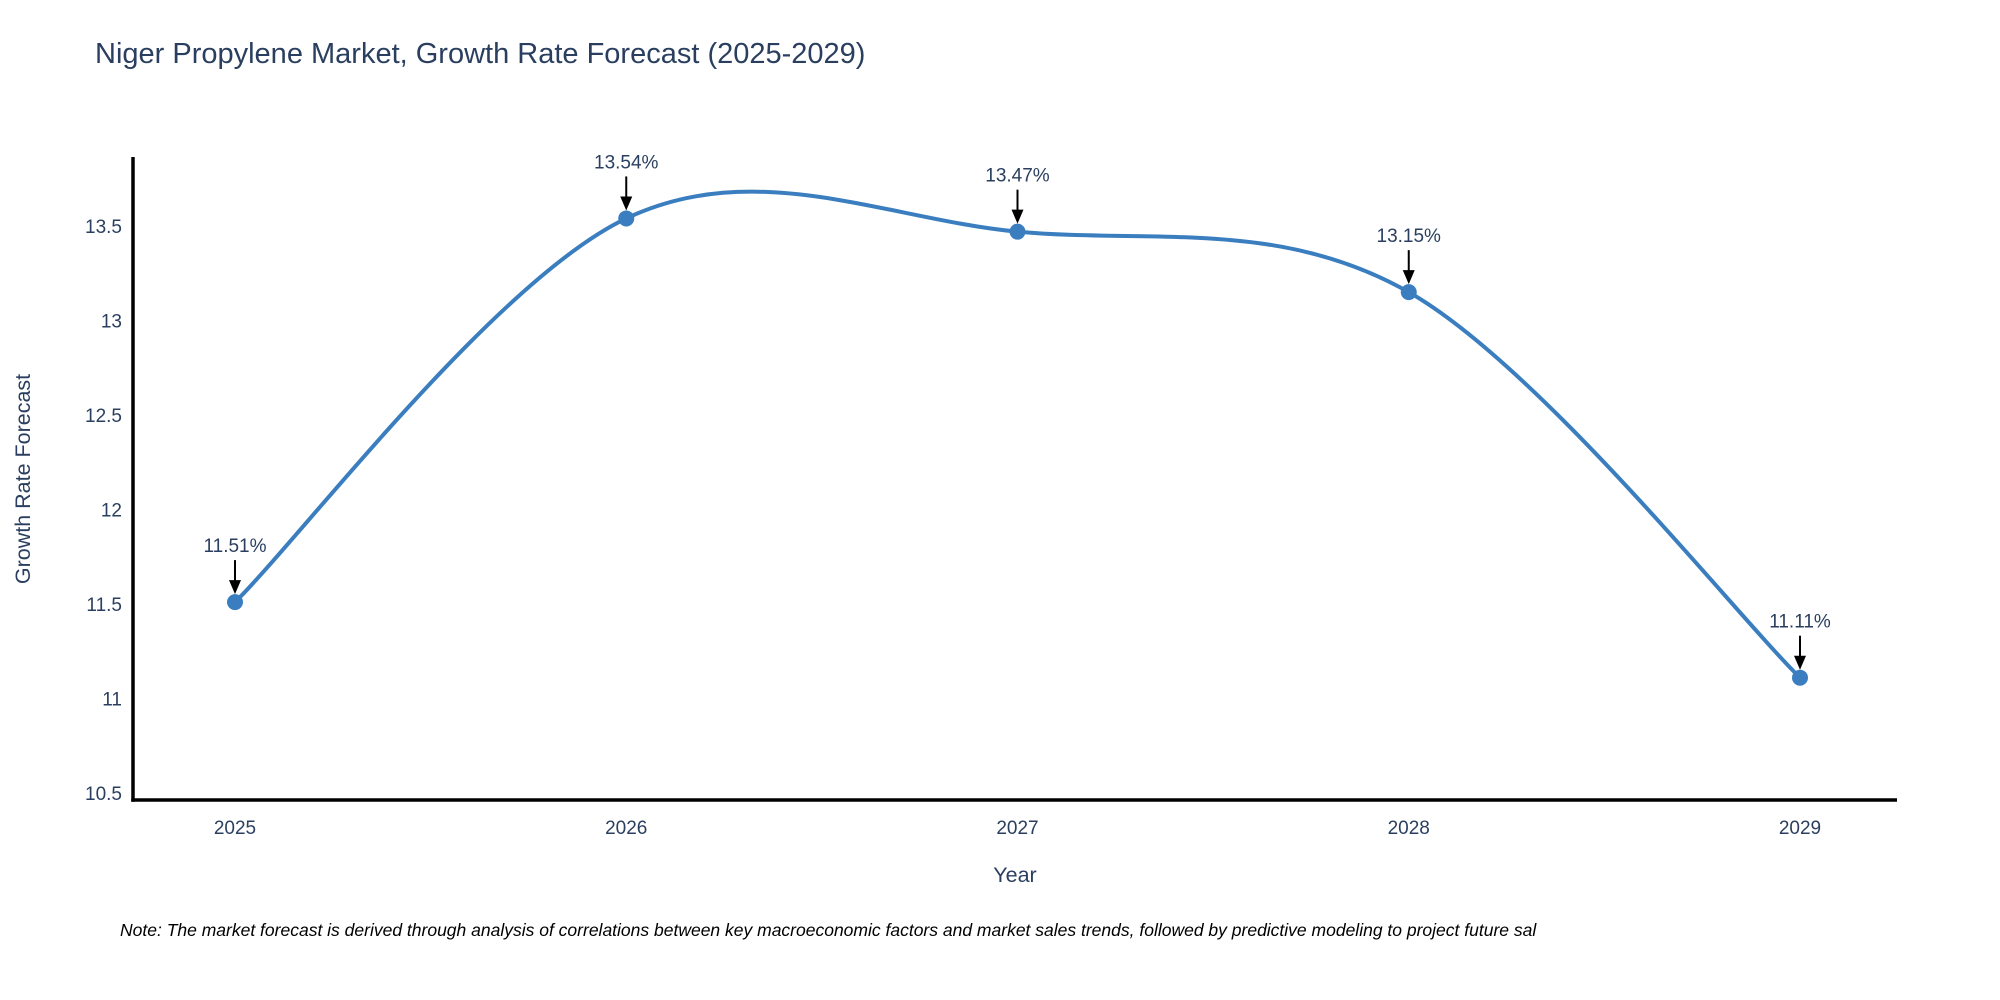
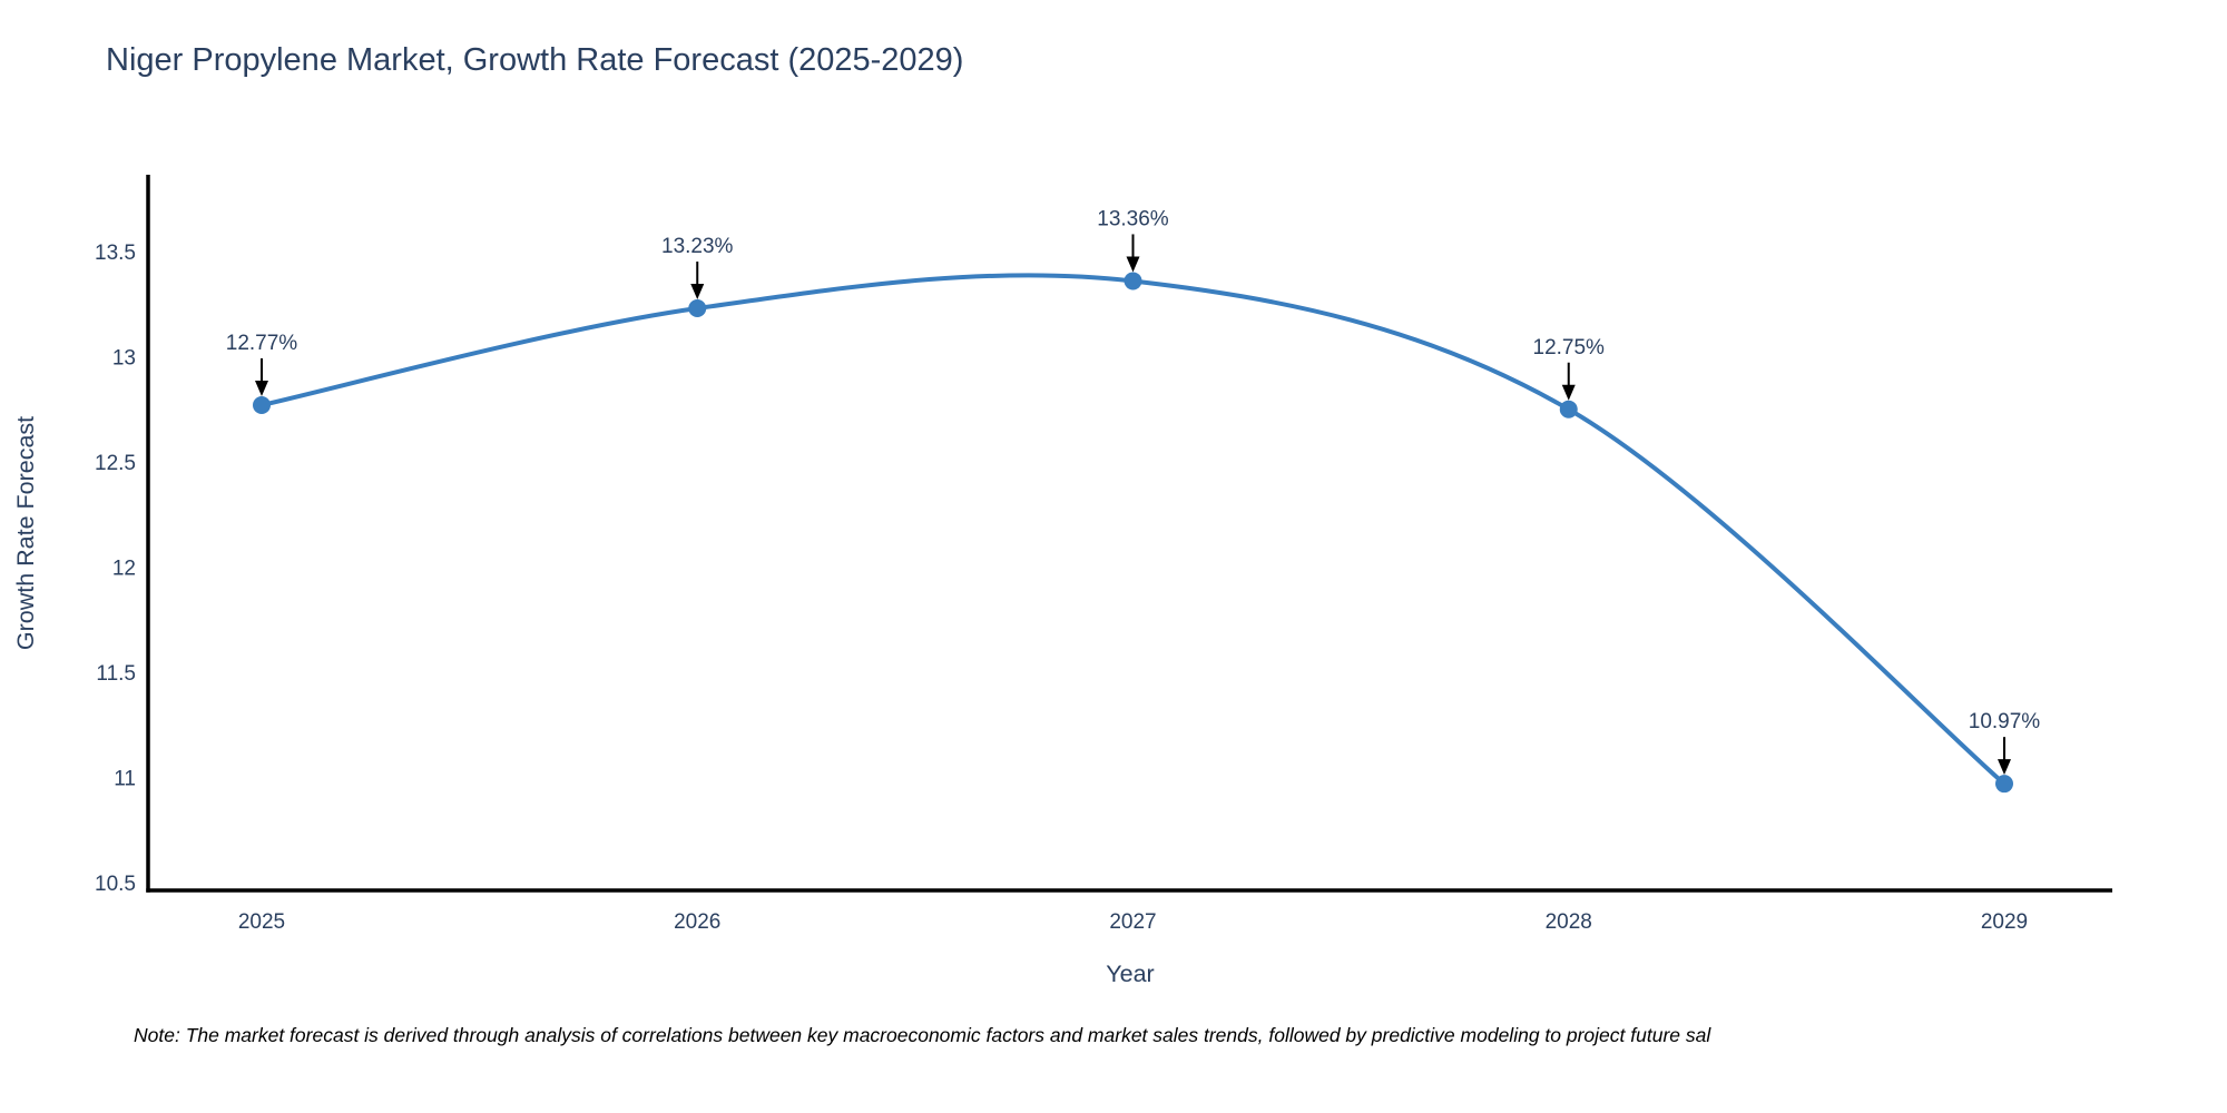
2025: 11.51% -> 12.77%
2026: 13.54% -> 13.23%
2027: 13.47% -> 13.36%
2028: 13.15% -> 12.75%
2029: 11.11% -> 10.97%
